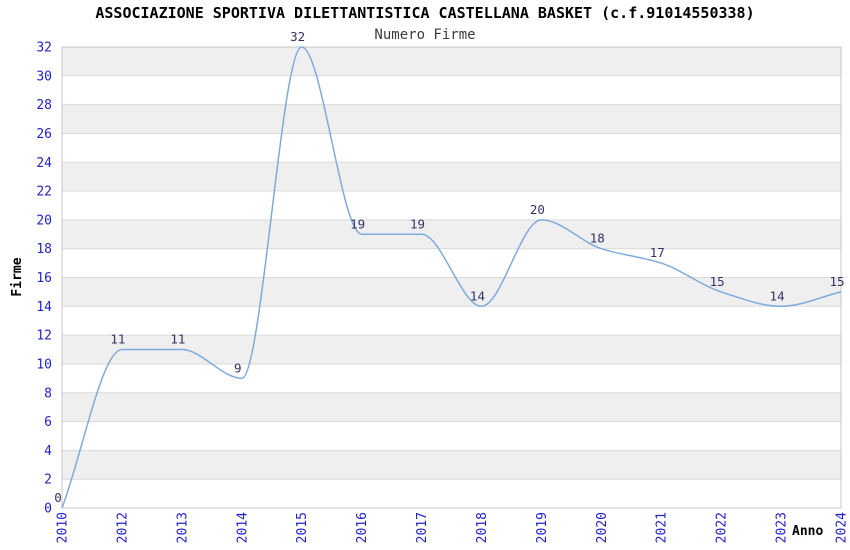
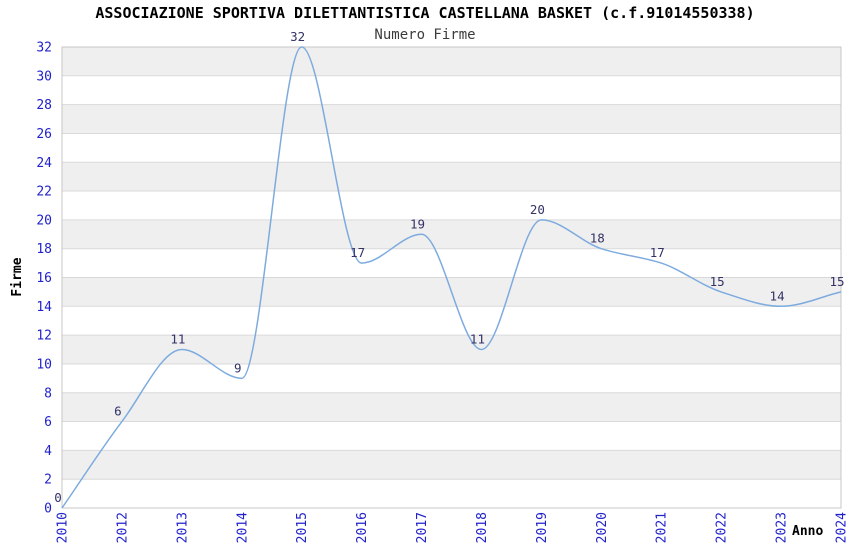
2012: 11 -> 6
2016: 19 -> 17
2018: 14 -> 11
